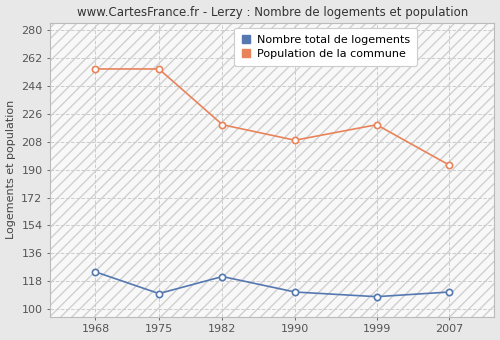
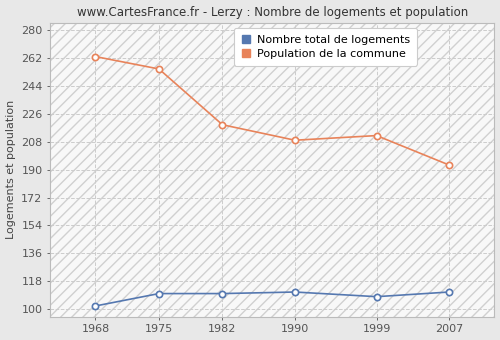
Nombre total de logements/1968: 124 -> 102
Population de la commune/1968: 255 -> 263
Nombre total de logements/1982: 121 -> 110
Population de la commune/1999: 219 -> 212
